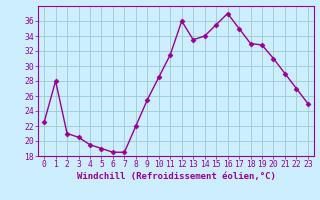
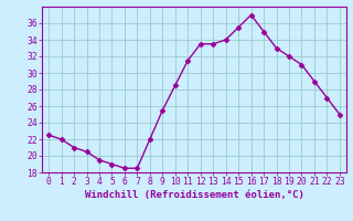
1: 28.0 -> 22.0
12: 36.0 -> 33.5
19: 32.8 -> 32.0
